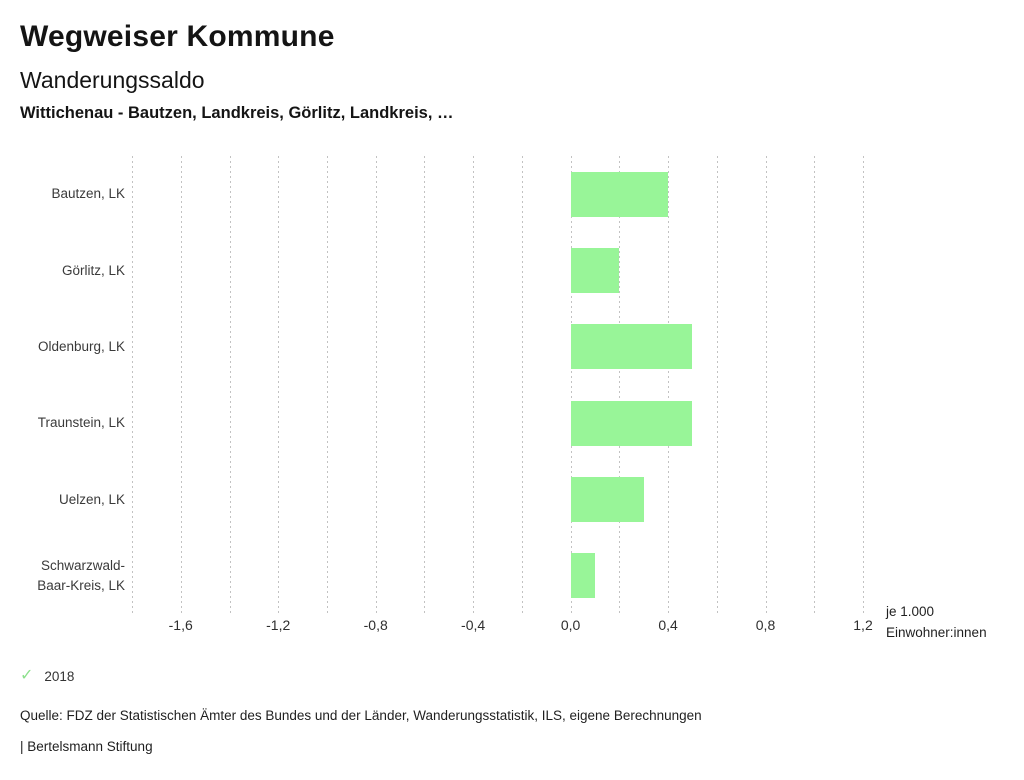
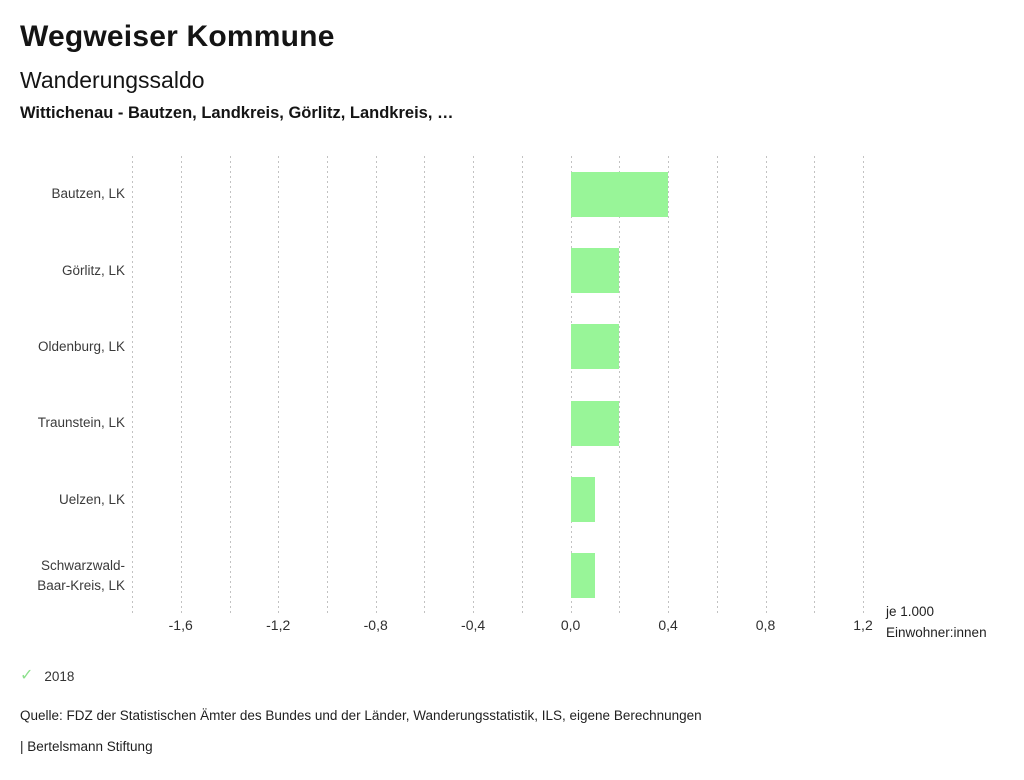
Oldenburg, LK: 0,5 -> 0,2
Traunstein, LK: 0,5 -> 0,2
Uelzen, LK: 0,3 -> 0,1
